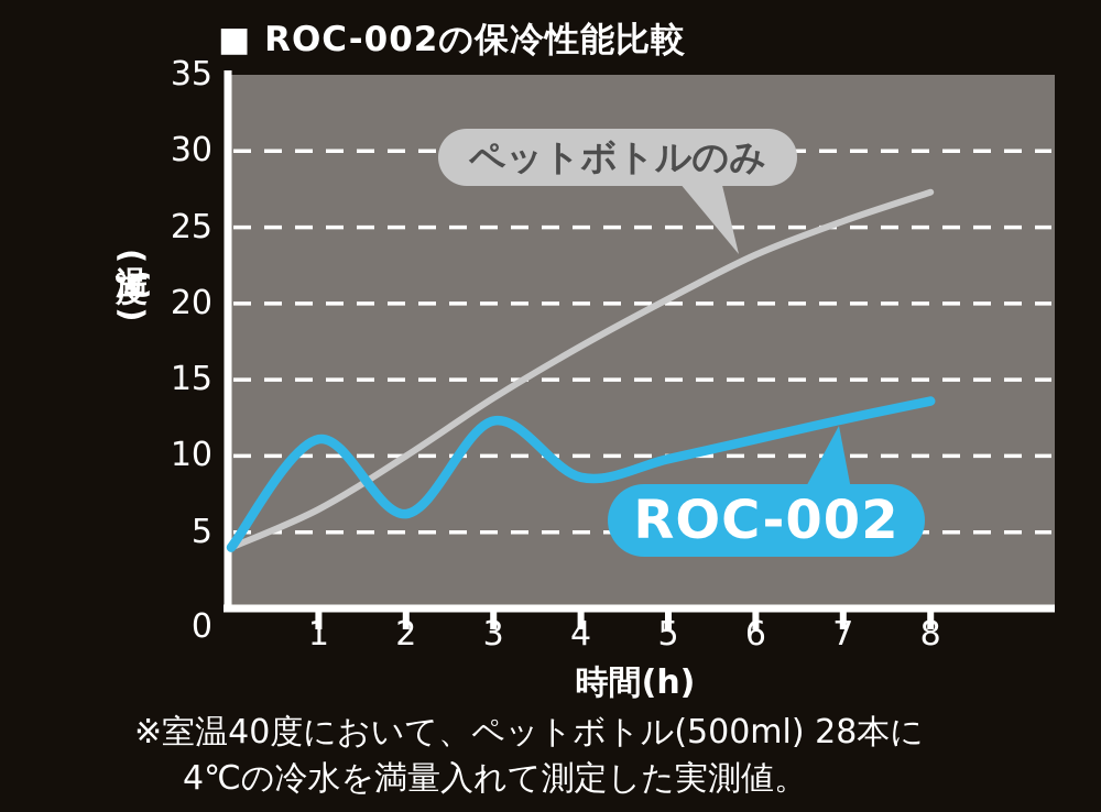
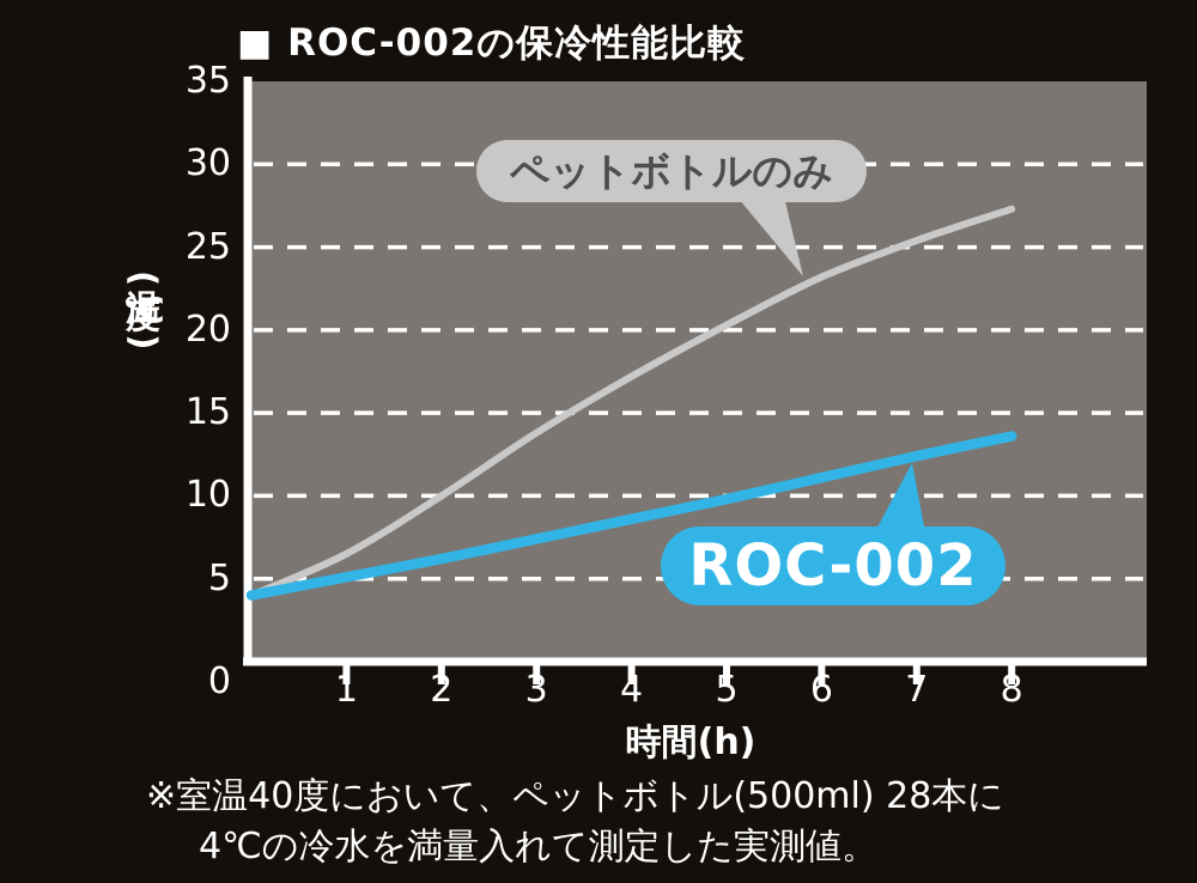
ROC-002/1: 11.1 -> 5.1
ROC-002/3: 12.3 -> 7.4
